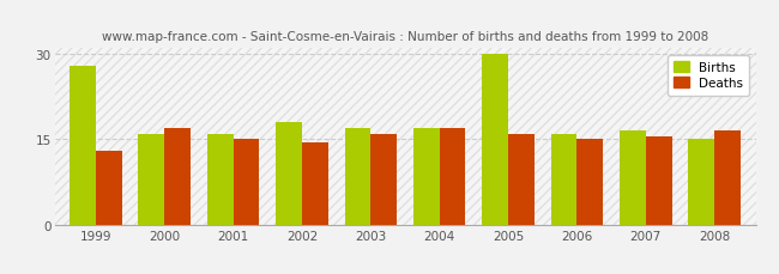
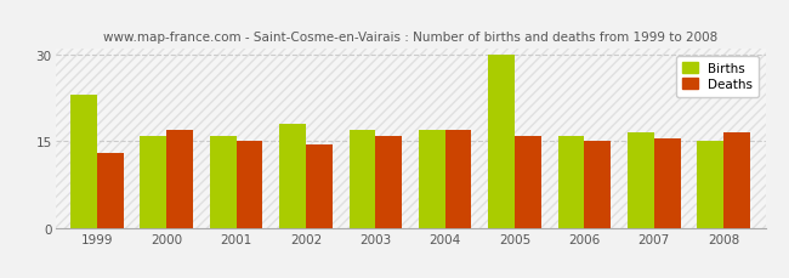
Births/1999: 28.0 -> 23.0
